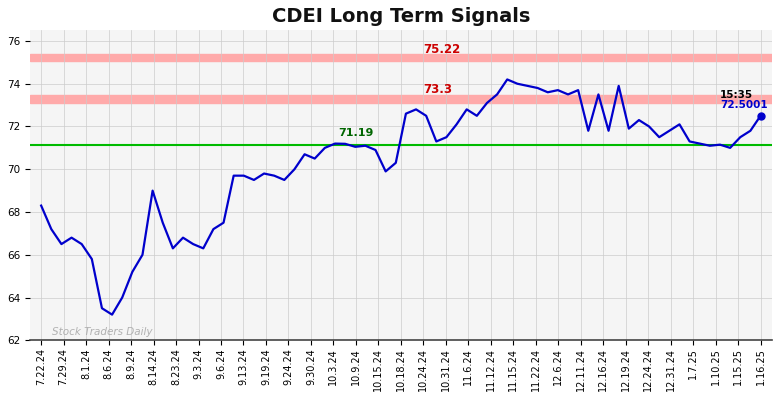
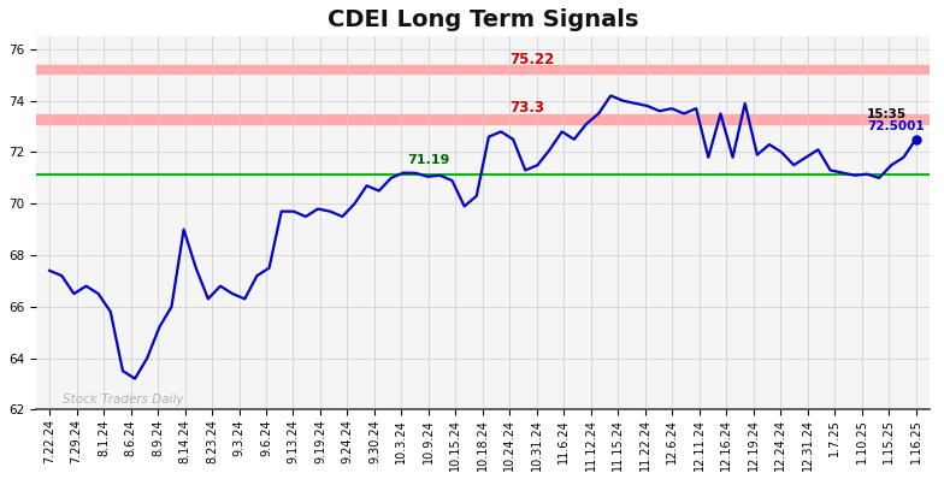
7.22.24: 68.30 -> 67.40
